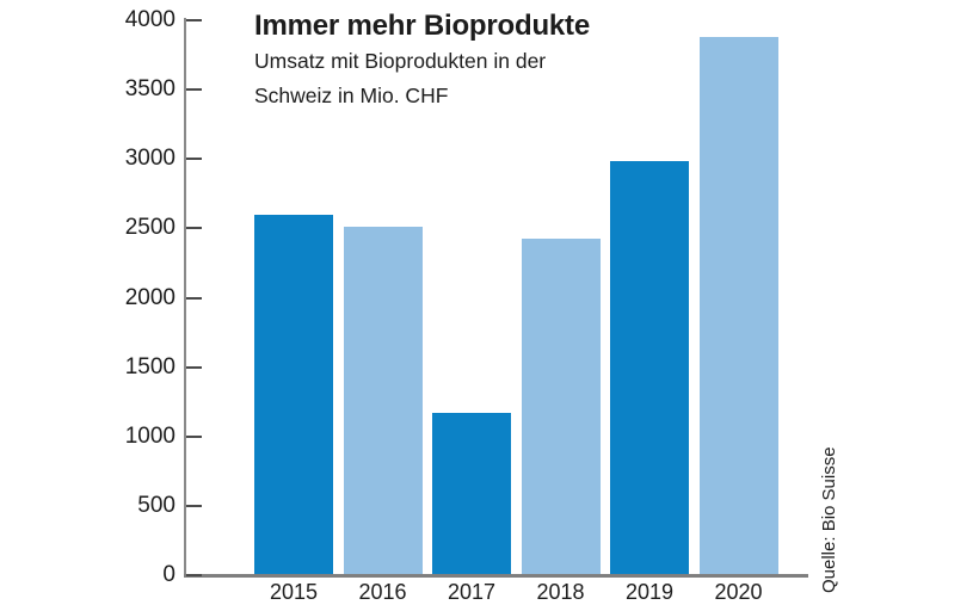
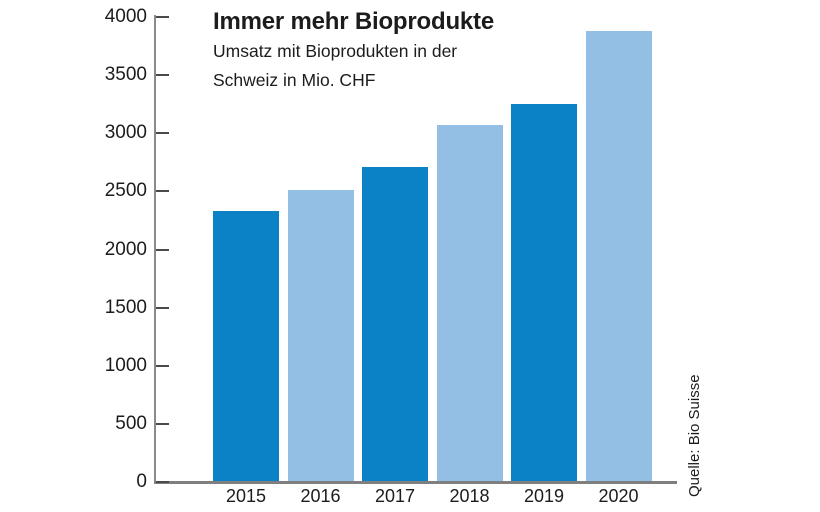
2015: 2590 -> 2320
2017: 1160 -> 2700
2018: 2420 -> 3060
2019: 2980 -> 3240
